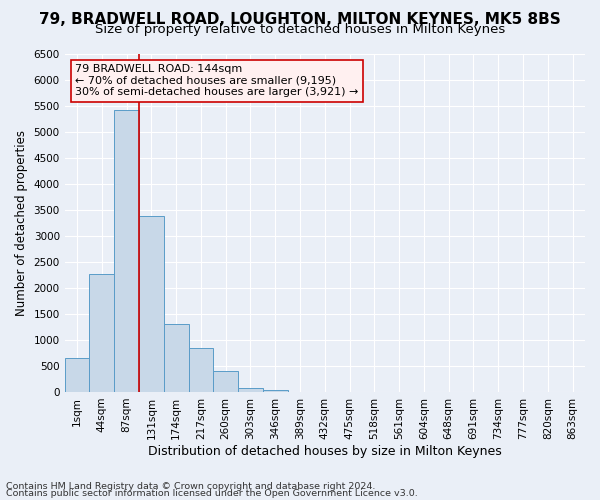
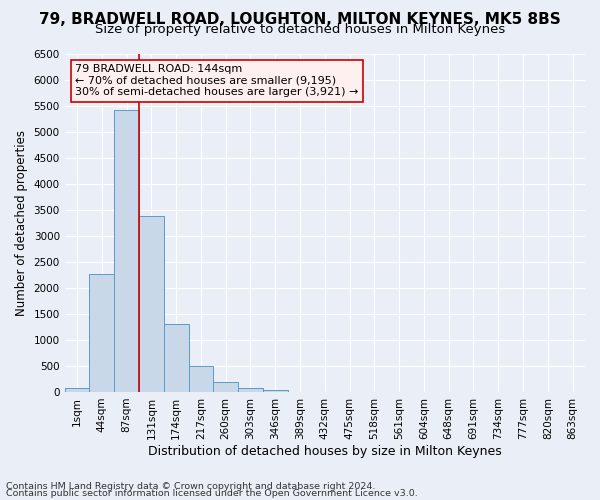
1sqm: 660 -> 80
217sqm: 840 -> 490
260sqm: 400 -> 200
